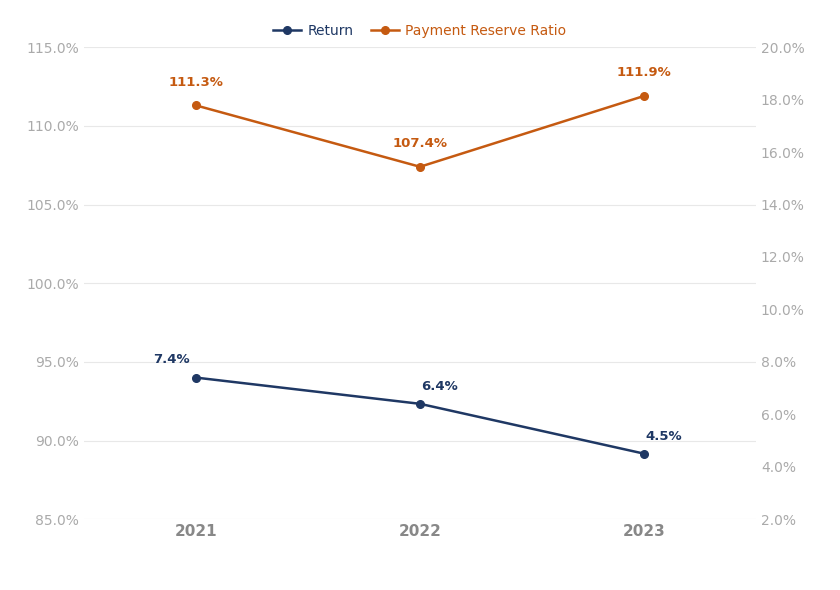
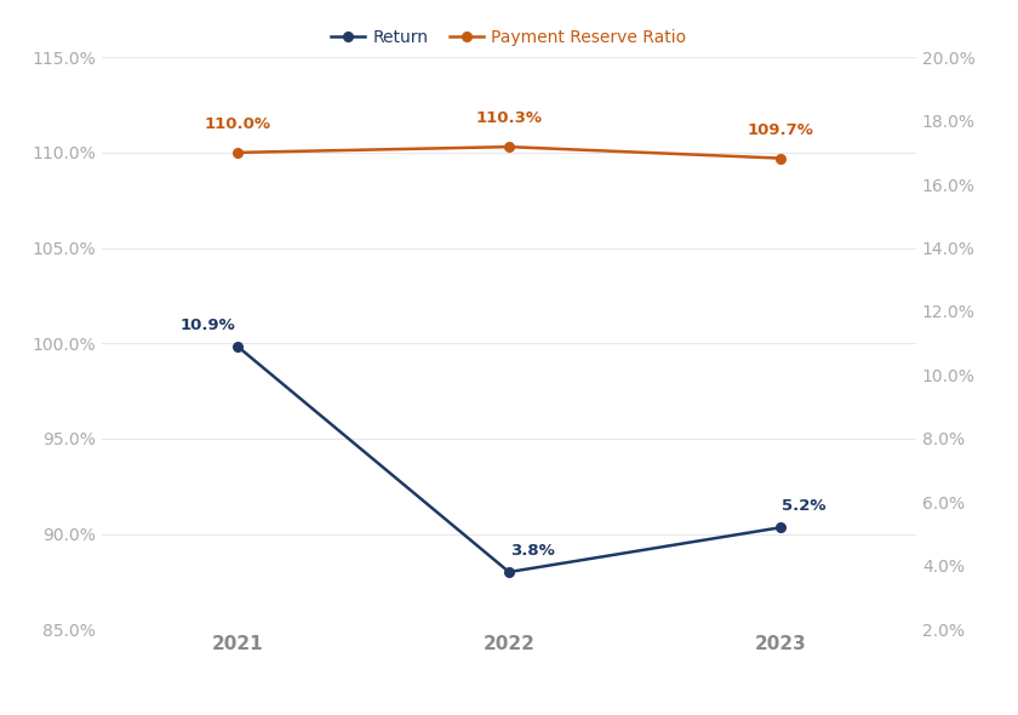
Return/2021: 7.4% -> 10.9%
Payment Reserve Ratio/2021: 111.3% -> 110.0%
Return/2022: 6.4% -> 3.8%
Payment Reserve Ratio/2022: 107.4% -> 110.3%
Return/2023: 4.5% -> 5.2%
Payment Reserve Ratio/2023: 111.9% -> 109.7%
